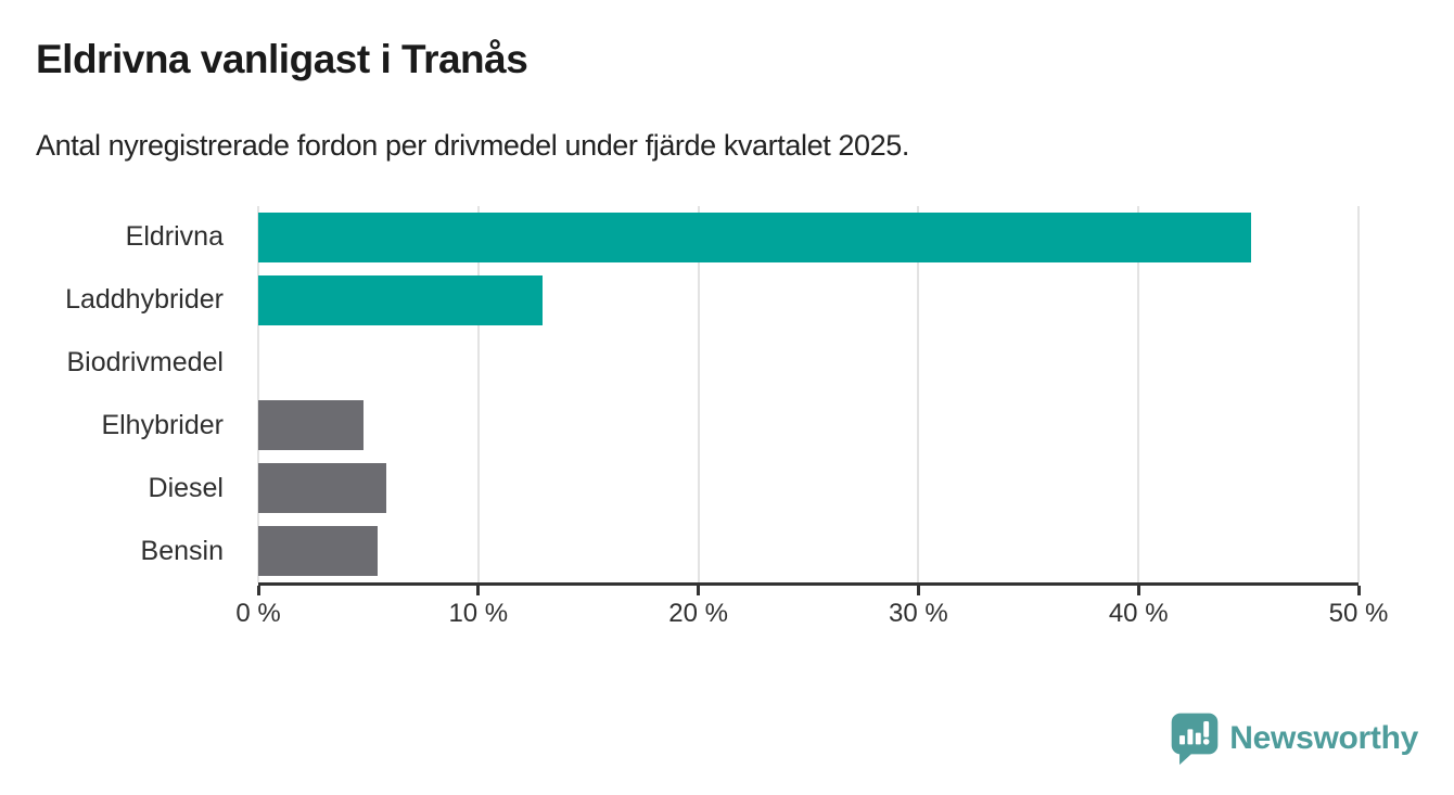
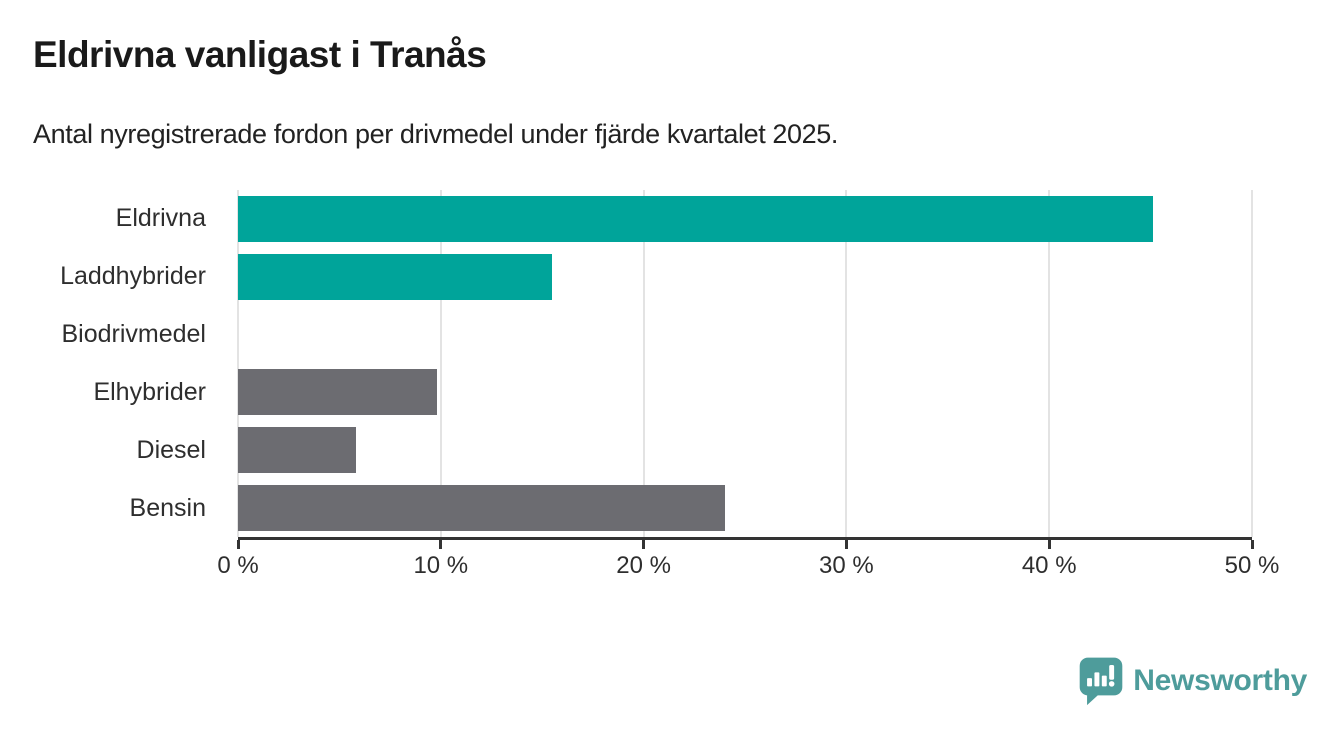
Laddhybrider: 12.9% -> 15.5%
Elhybrider: 4.8% -> 9.8%
Bensin: 5.4% -> 24.0%
